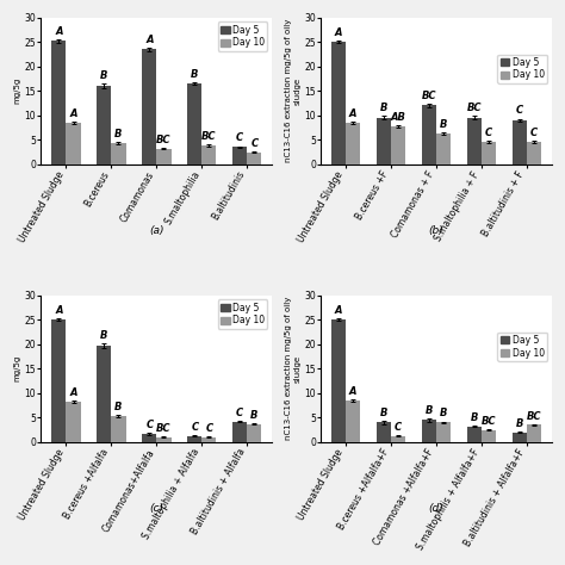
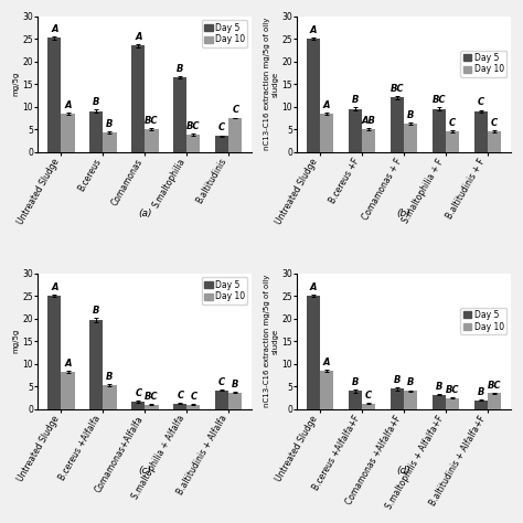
Day 5/B.cereus: 16.0 -> 9.0
Day 10/Comamonas: 3.2 -> 5.0
Day 10/B.altitudinis: 2.4 -> 7.5
Day 10/B.cereus +F: 7.7 -> 5.0
